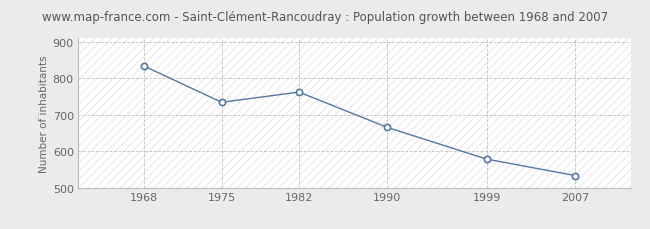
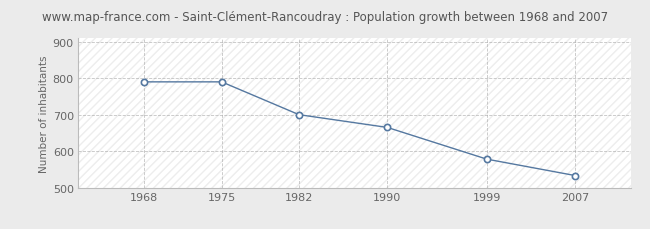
1968: 833 -> 790
1975: 734 -> 790
1982: 762 -> 700
